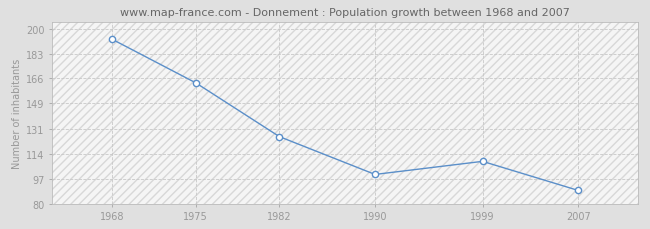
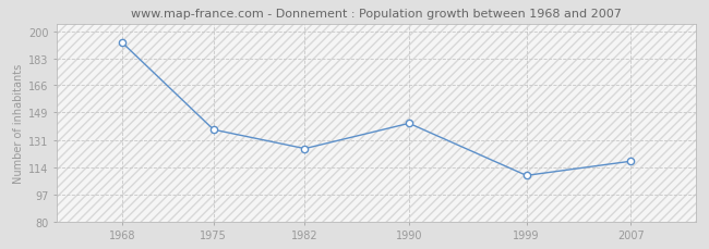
1975: 163 -> 138
1990: 100 -> 142
2007: 89 -> 118
